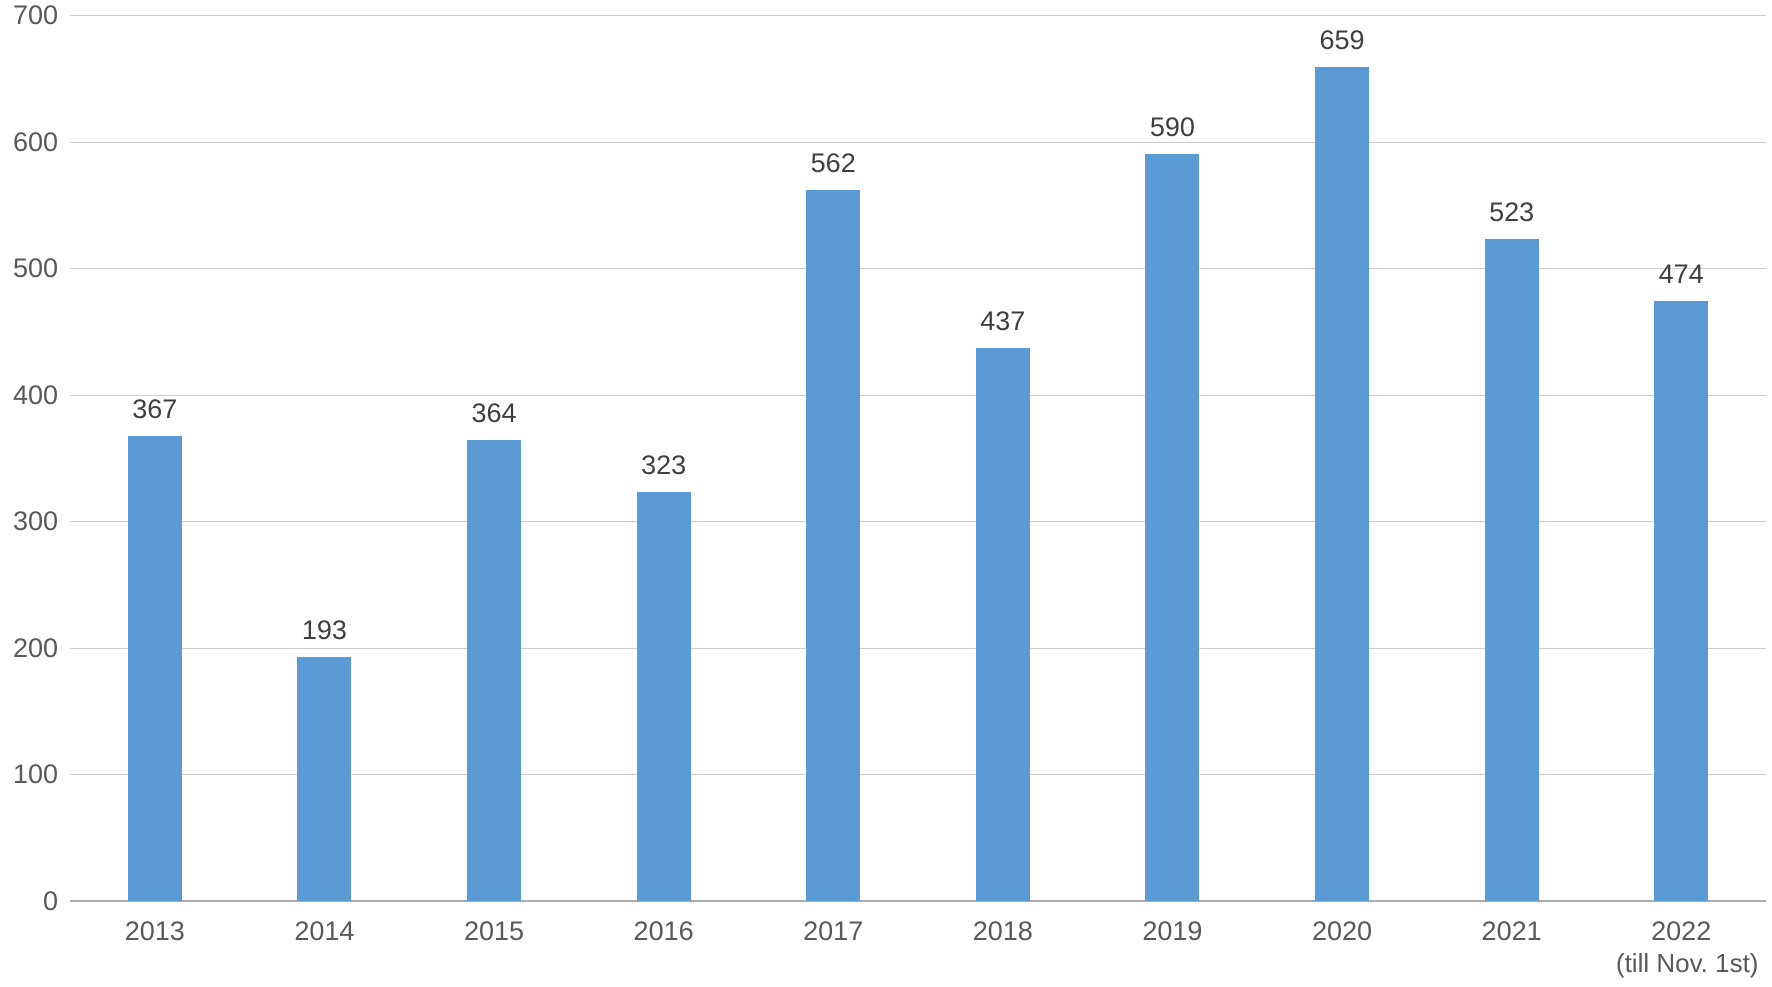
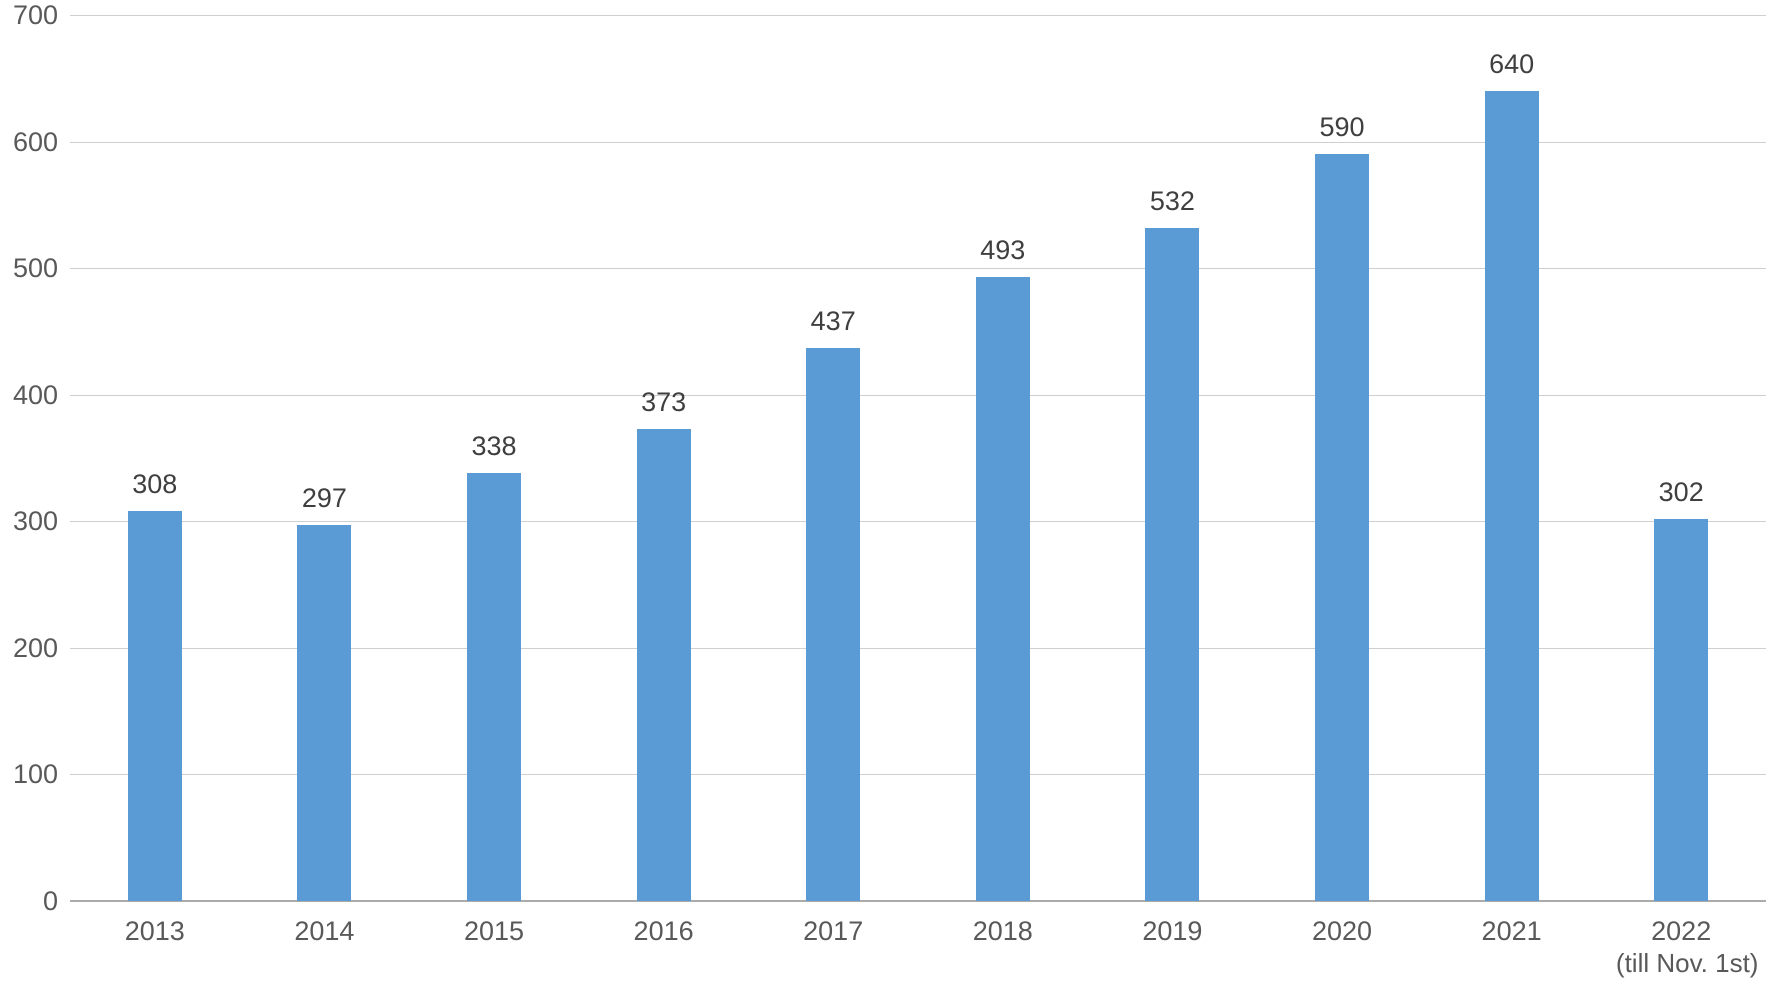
2013: 367 -> 308
2014: 193 -> 297
2015: 364 -> 338
2016: 323 -> 373
2017: 562 -> 437
2018: 437 -> 493
2019: 590 -> 532
2020: 659 -> 590
2021: 523 -> 640
2022: 474 -> 302
